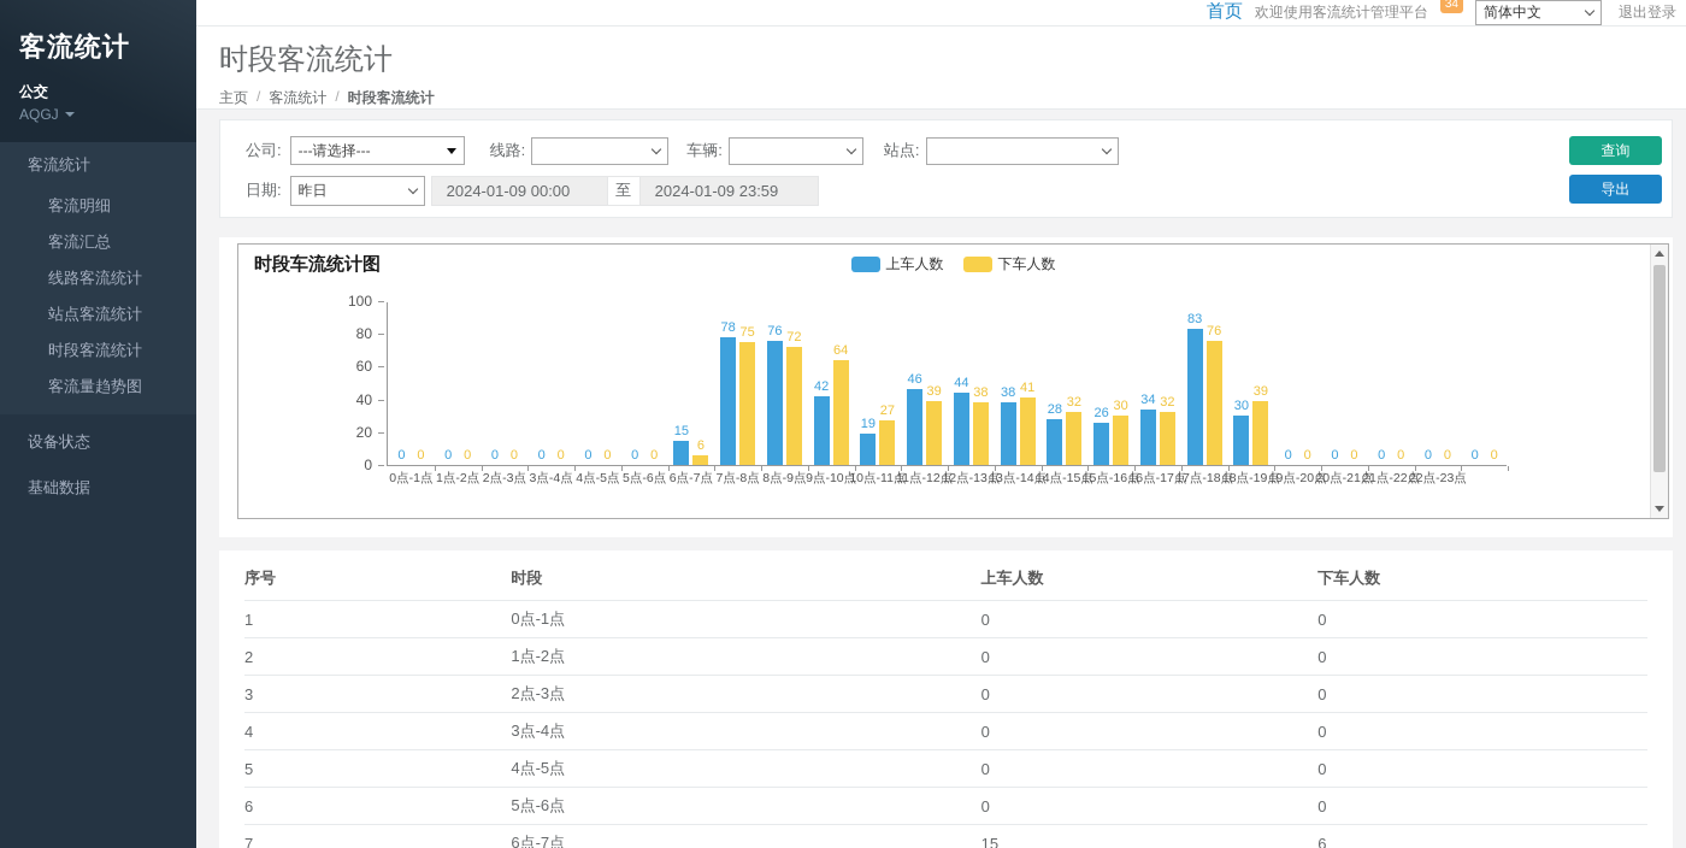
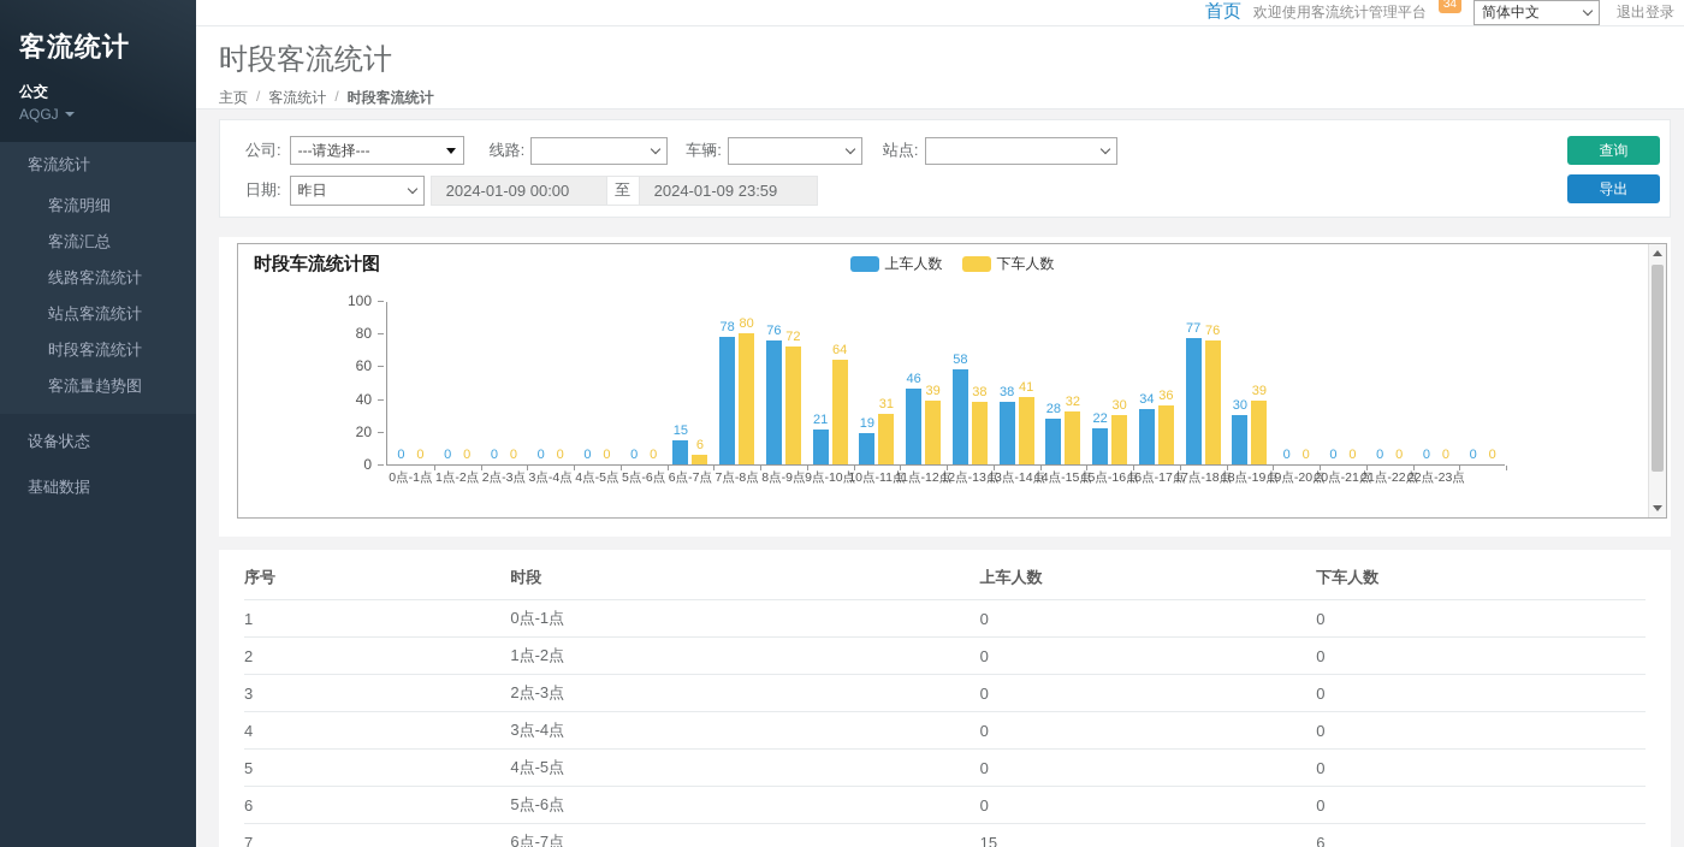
下车人数/7点-8点: 75 -> 80
上车人数/9点-10点: 42 -> 21
下车人数/10点-11点: 27 -> 31
上车人数/12点-13点: 44 -> 58
上车人数/15点-16点: 26 -> 22
下车人数/16点-17点: 32 -> 36
上车人数/17点-18点: 83 -> 77
